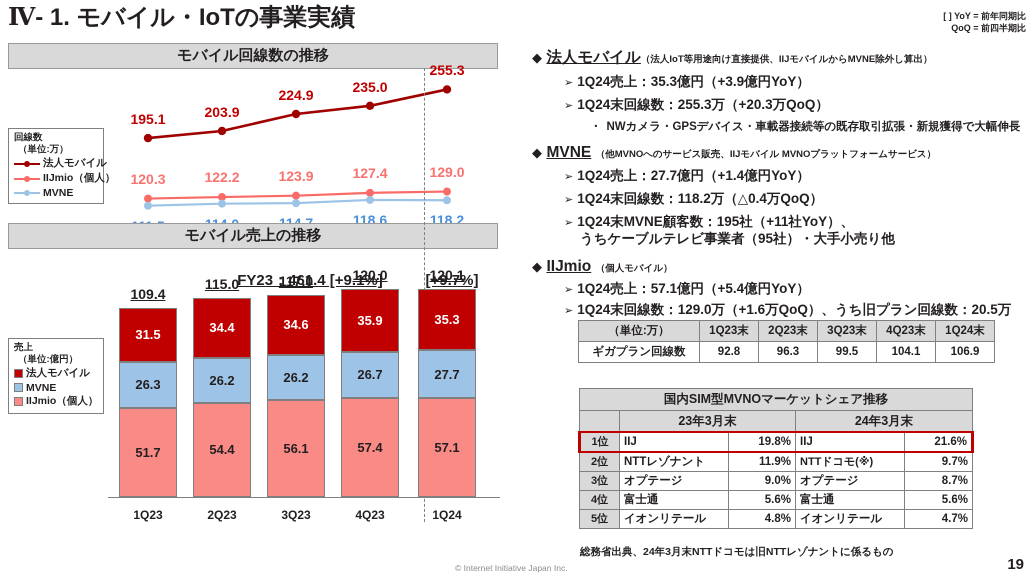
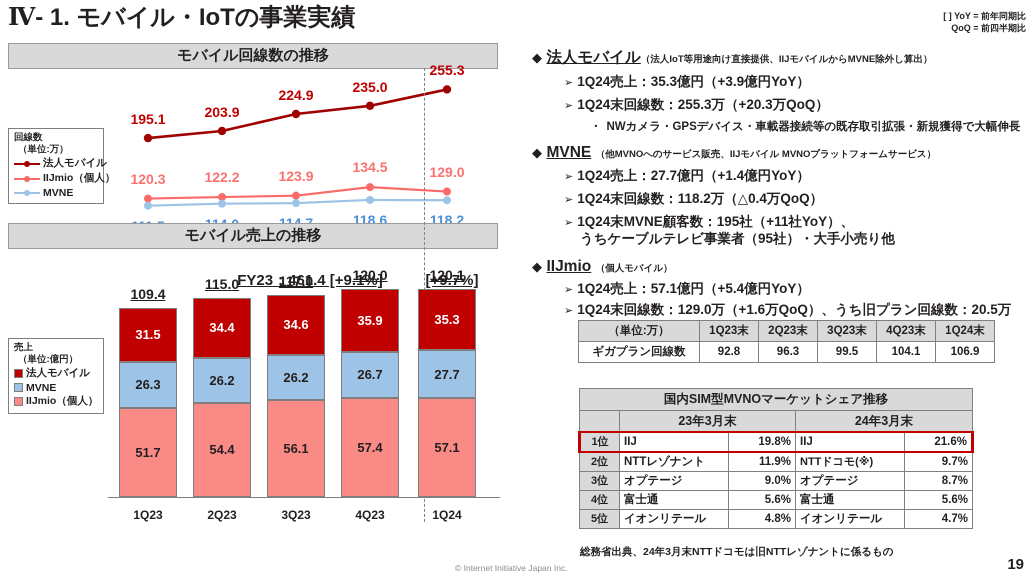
モバイル回線数の推移/IIJmio（個人）/4Q23: 127.4 -> 134.5
